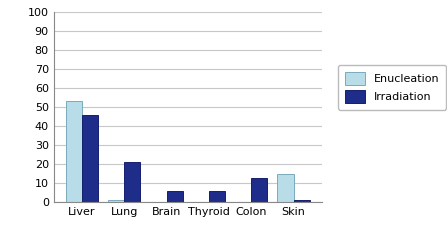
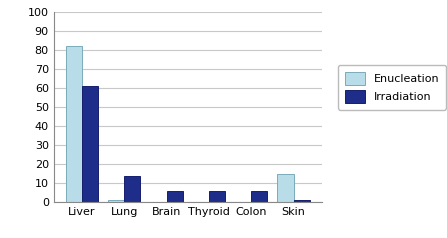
Enucleation/Liver: 53 -> 82
Irradiation/Liver: 46 -> 61
Irradiation/Lung: 21 -> 14
Irradiation/Colon: 13 -> 6
